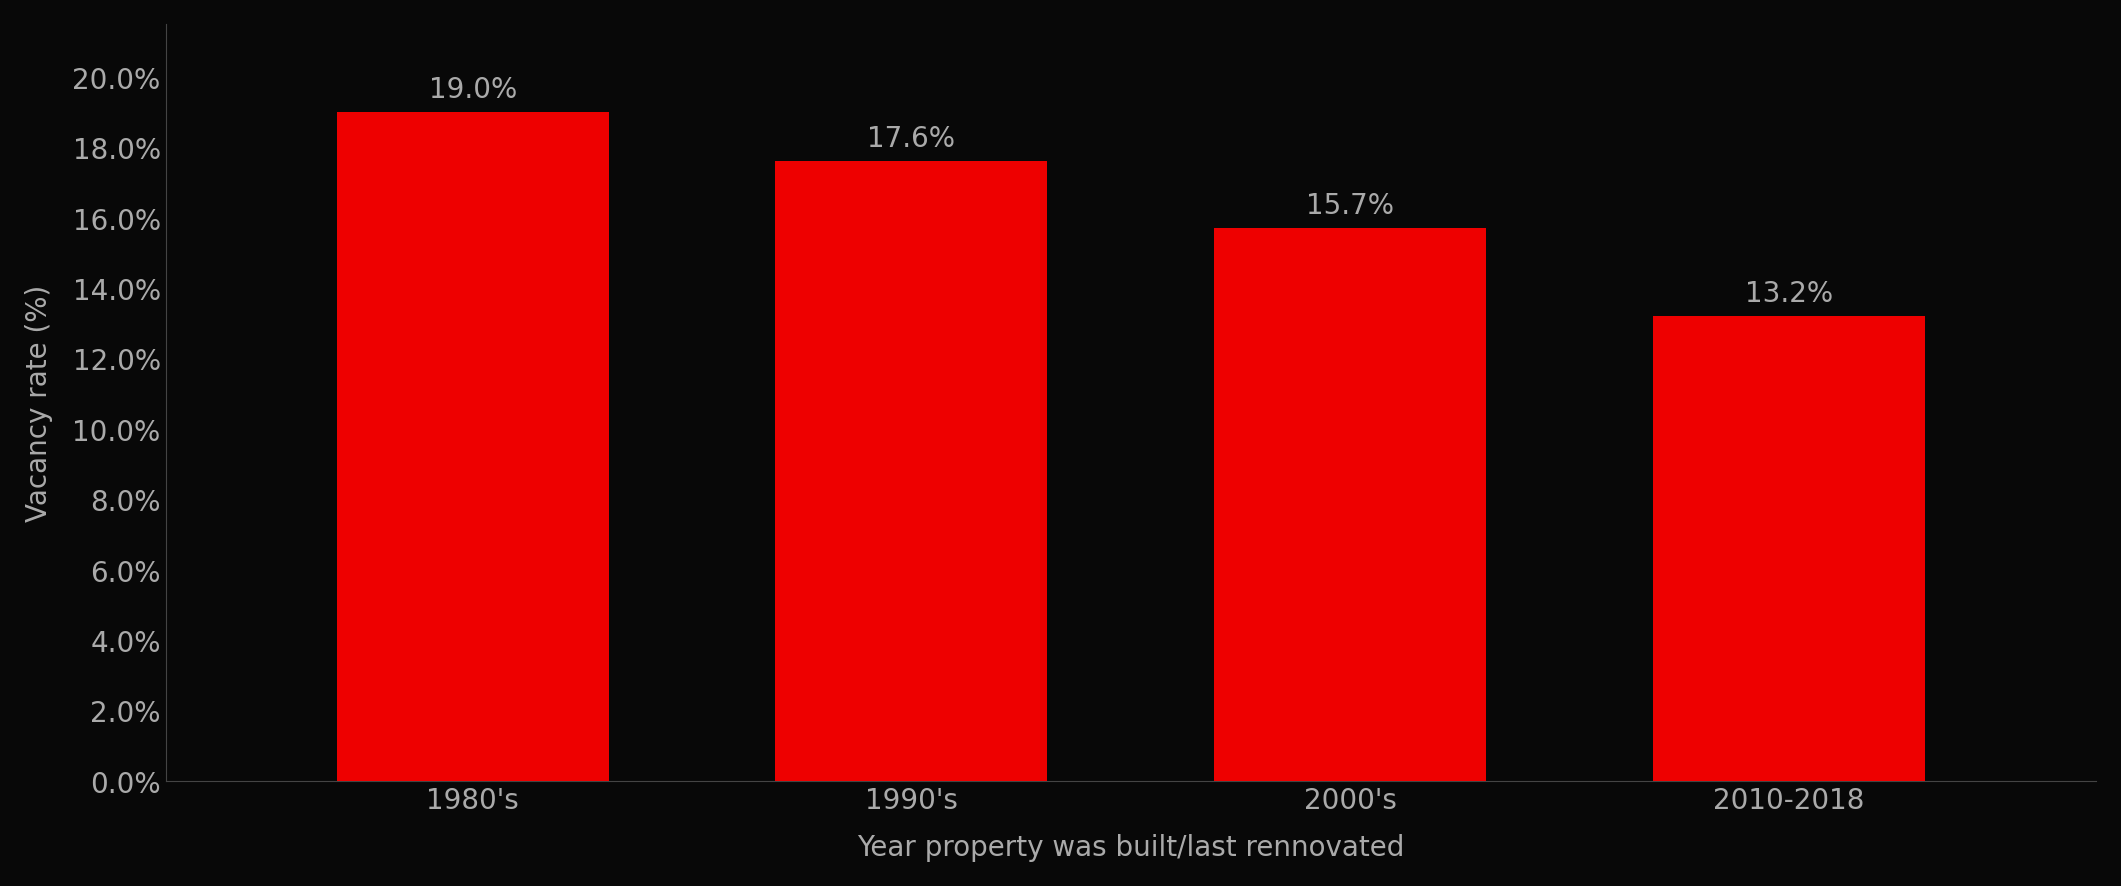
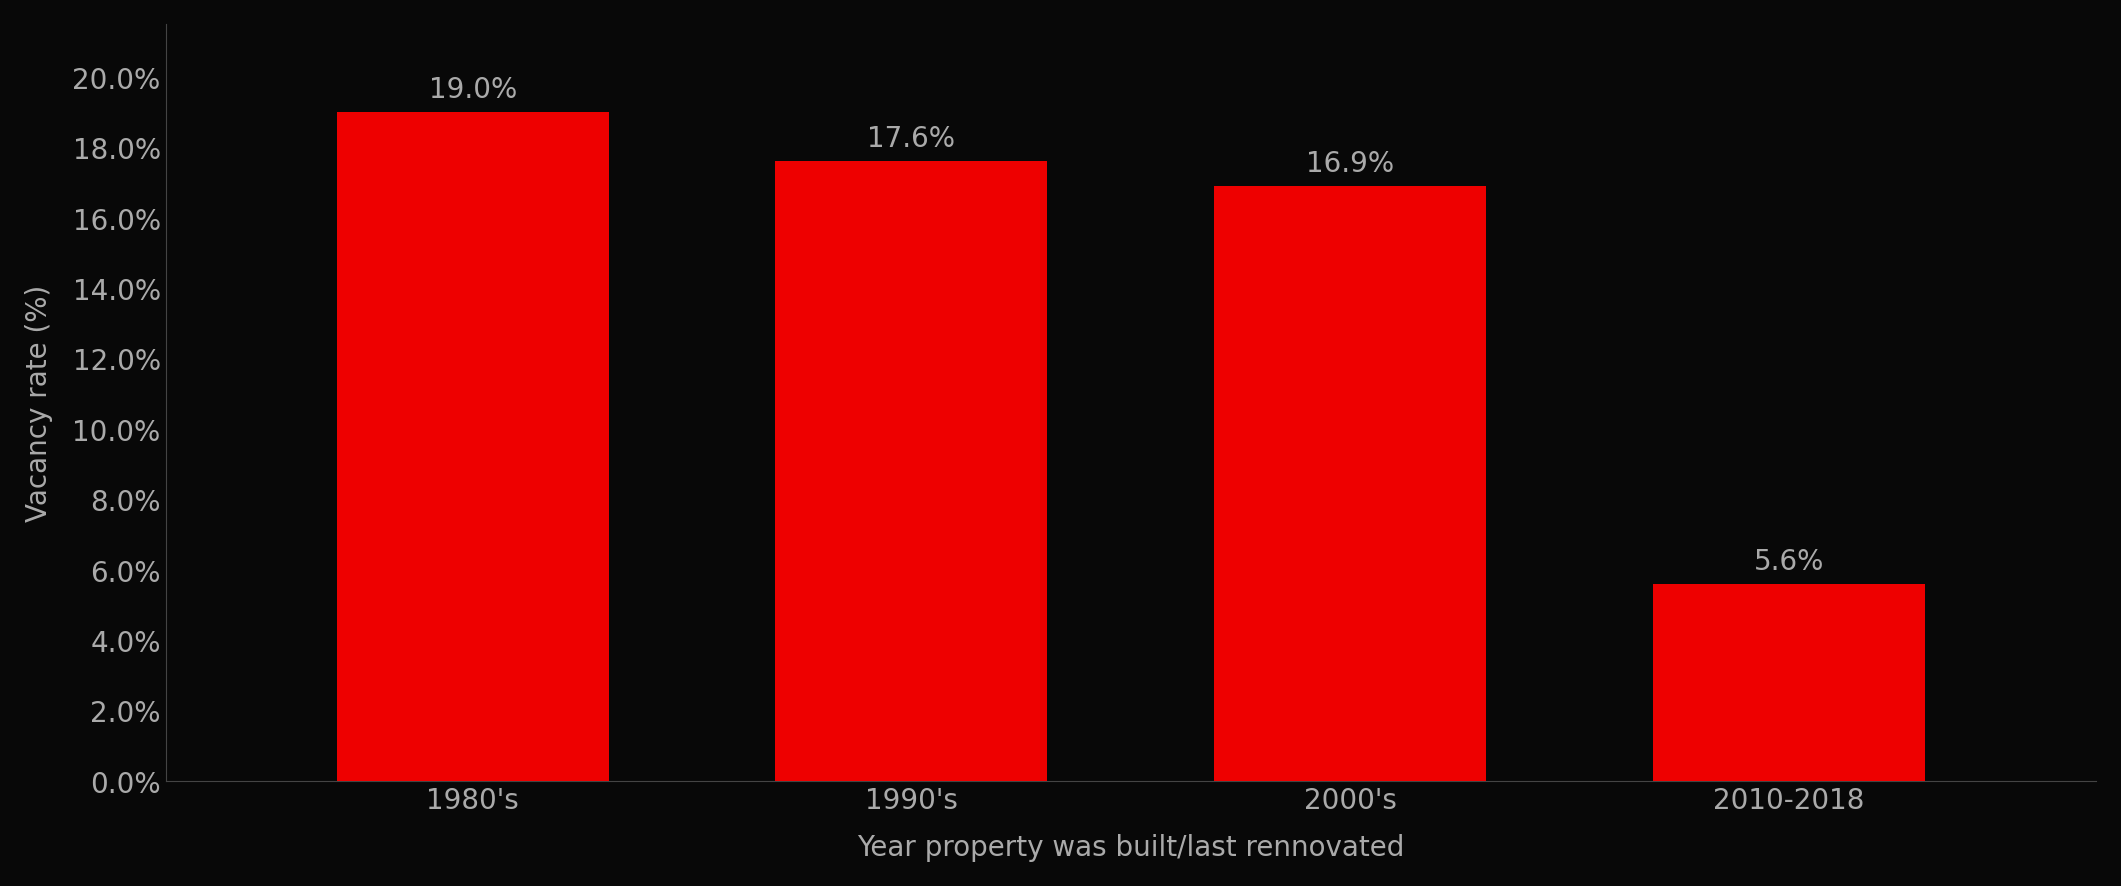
2000's: 15.7% -> 16.9%
2010-2018: 13.2% -> 5.6%
